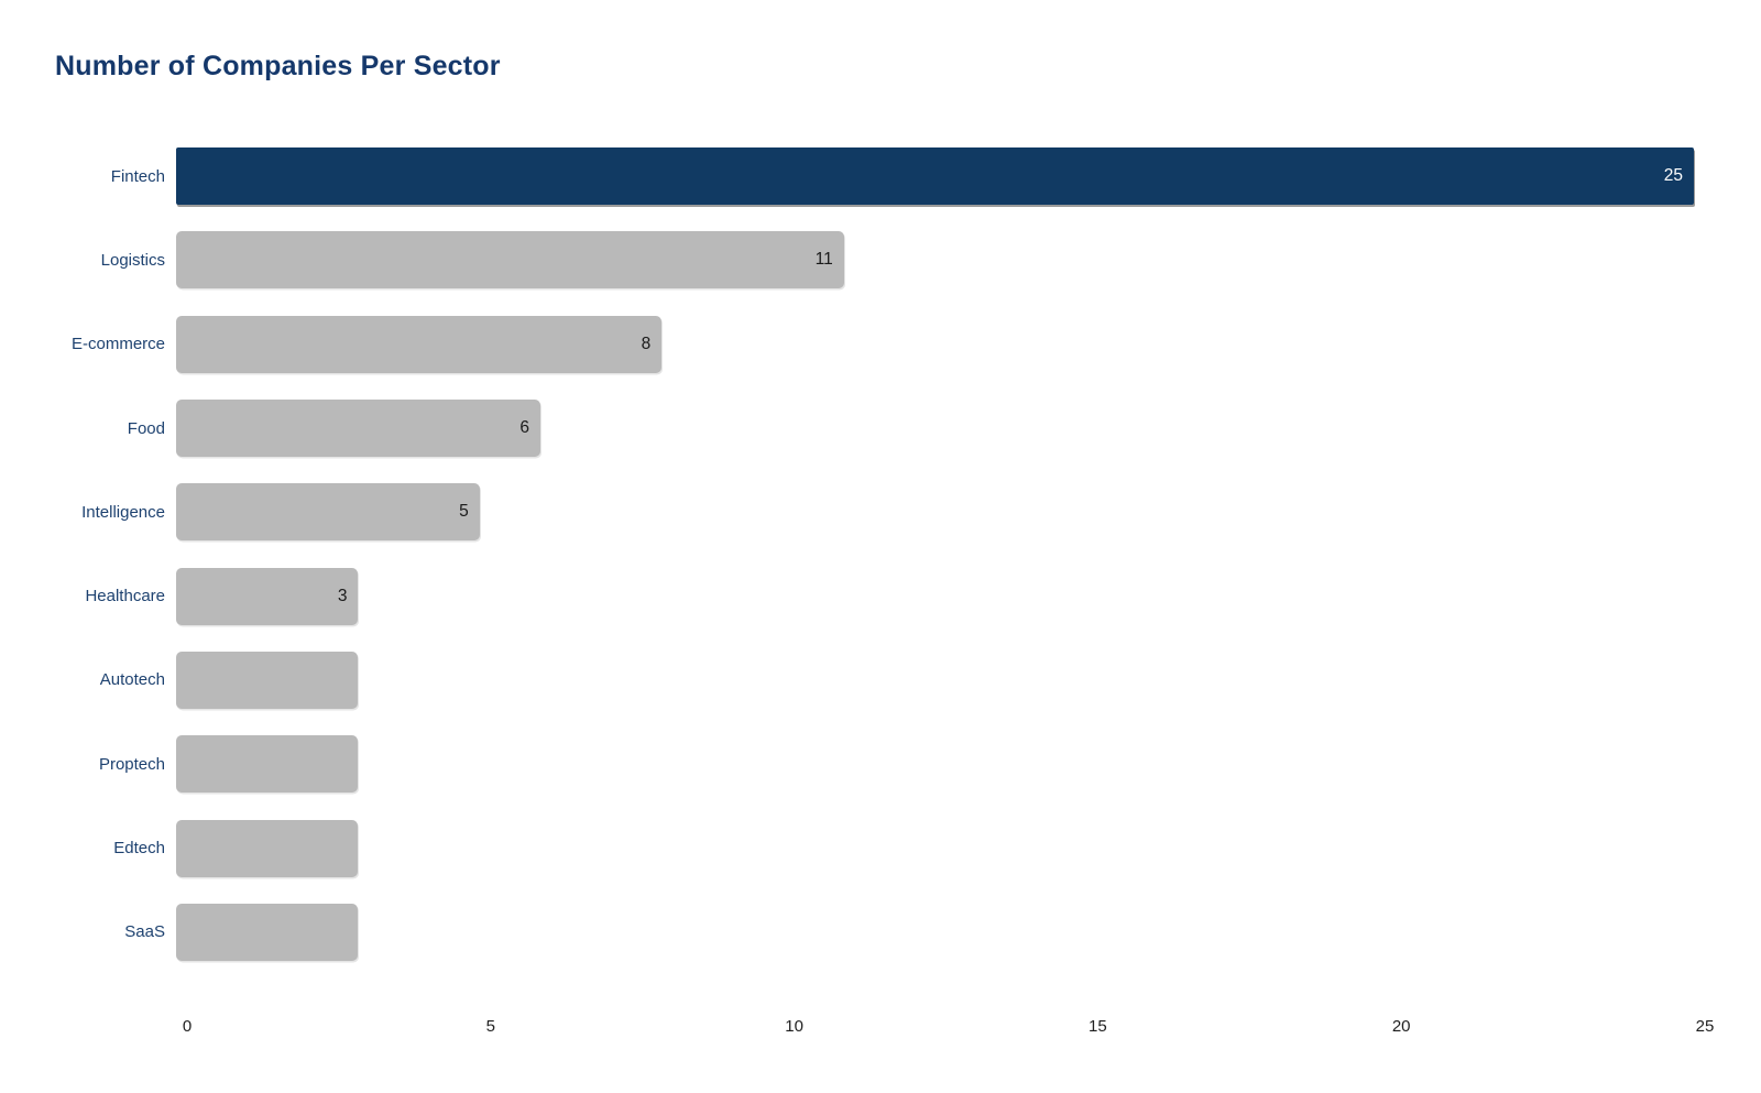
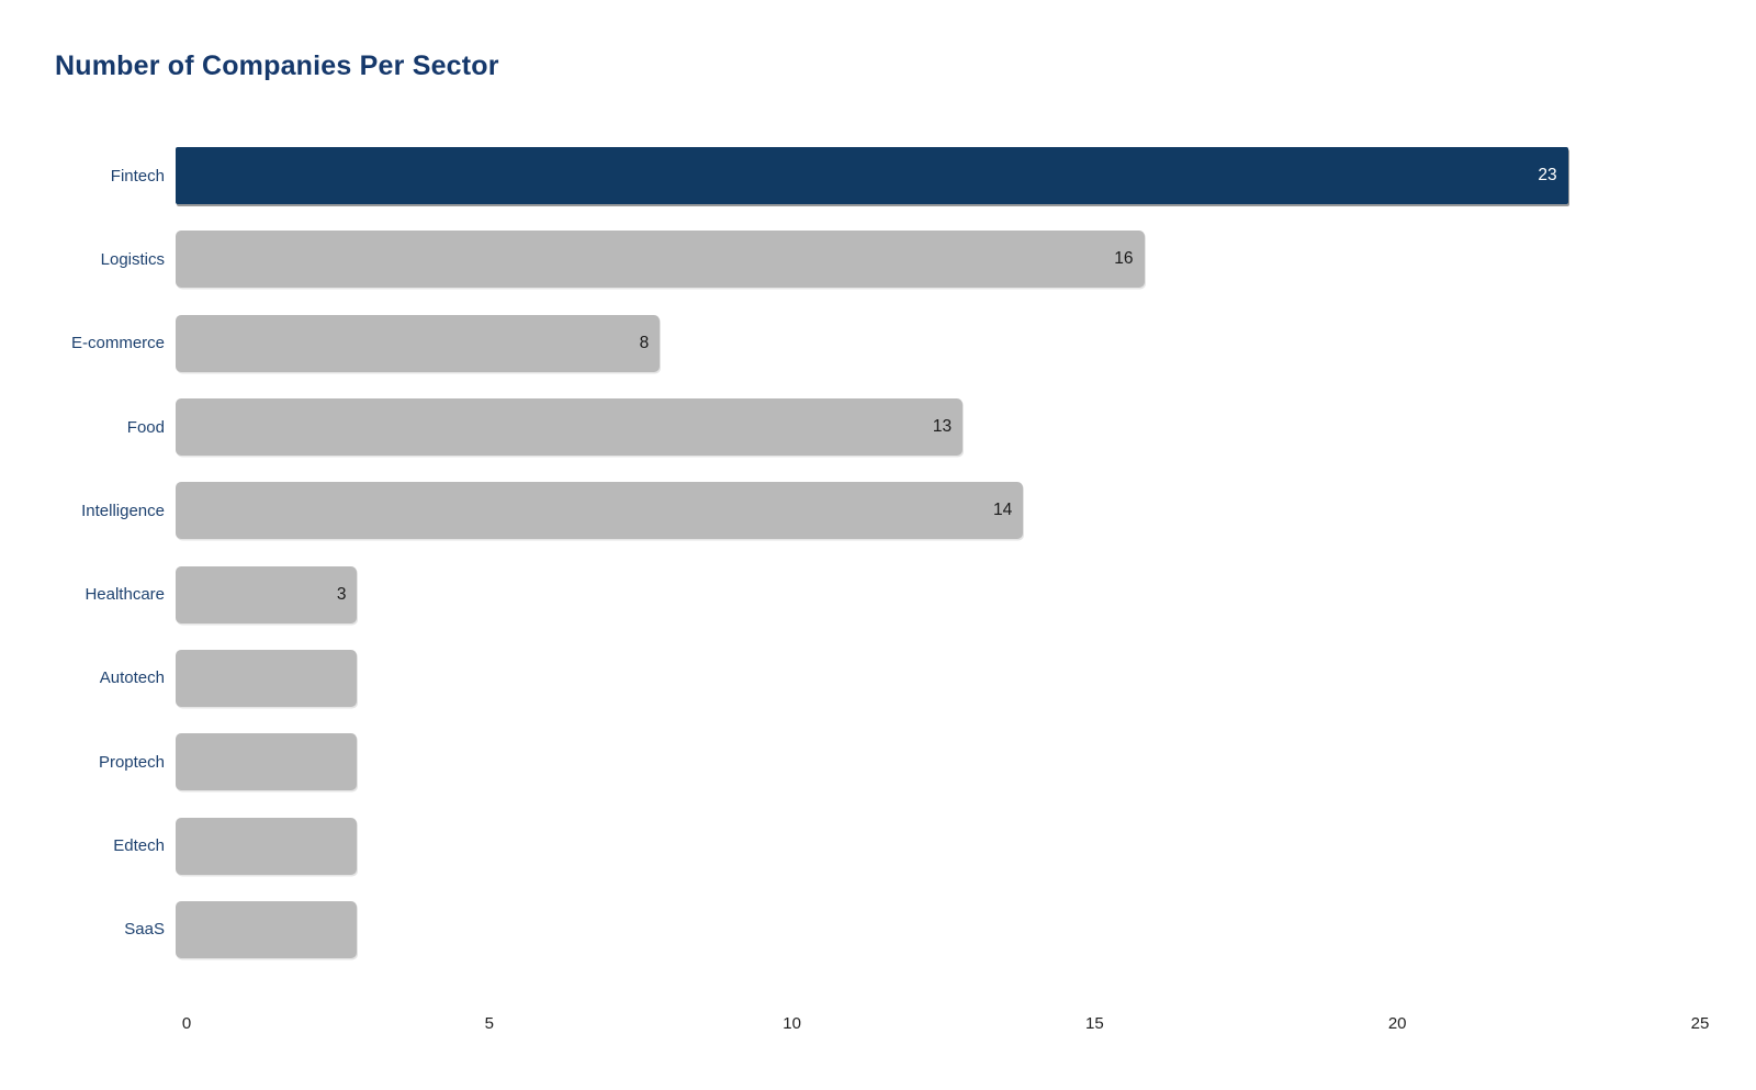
Fintech: 25 -> 23
Logistics: 11 -> 16
Food: 6 -> 13
Intelligence: 5 -> 14
